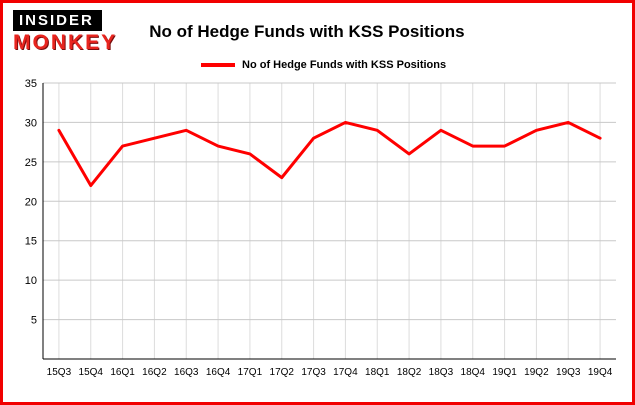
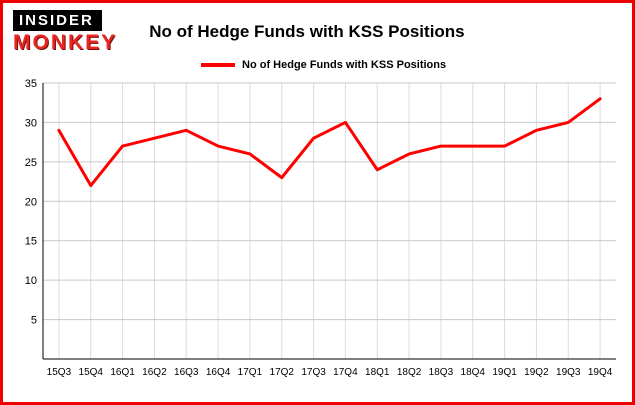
18Q1: 29 -> 24
18Q3: 29 -> 27
19Q4: 28 -> 33
